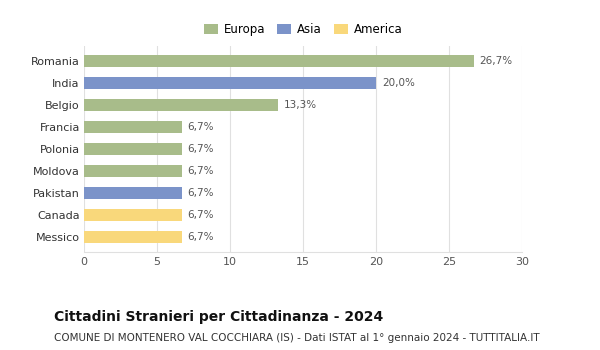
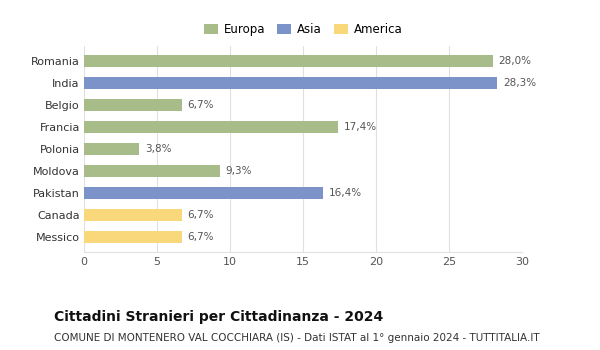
Romania: 26,7% -> 28,0%
India: 20,0% -> 28,3%
Belgio: 13,3% -> 6,7%
Francia: 6,7% -> 17,4%
Polonia: 6,7% -> 3,8%
Moldova: 6,7% -> 9,3%
Pakistan: 6,7% -> 16,4%
